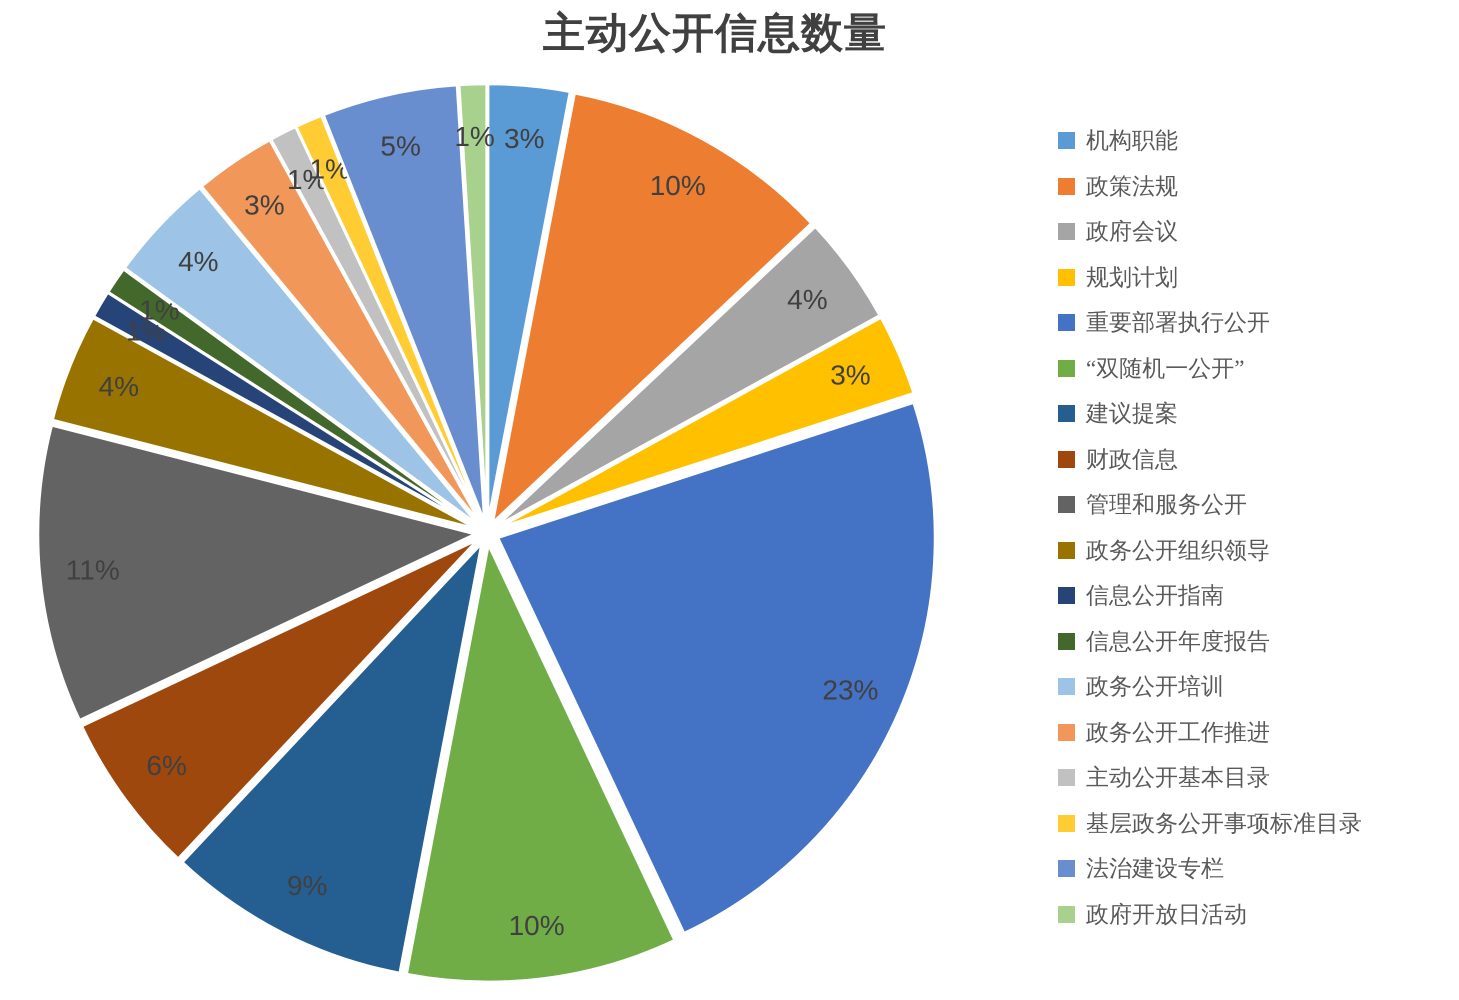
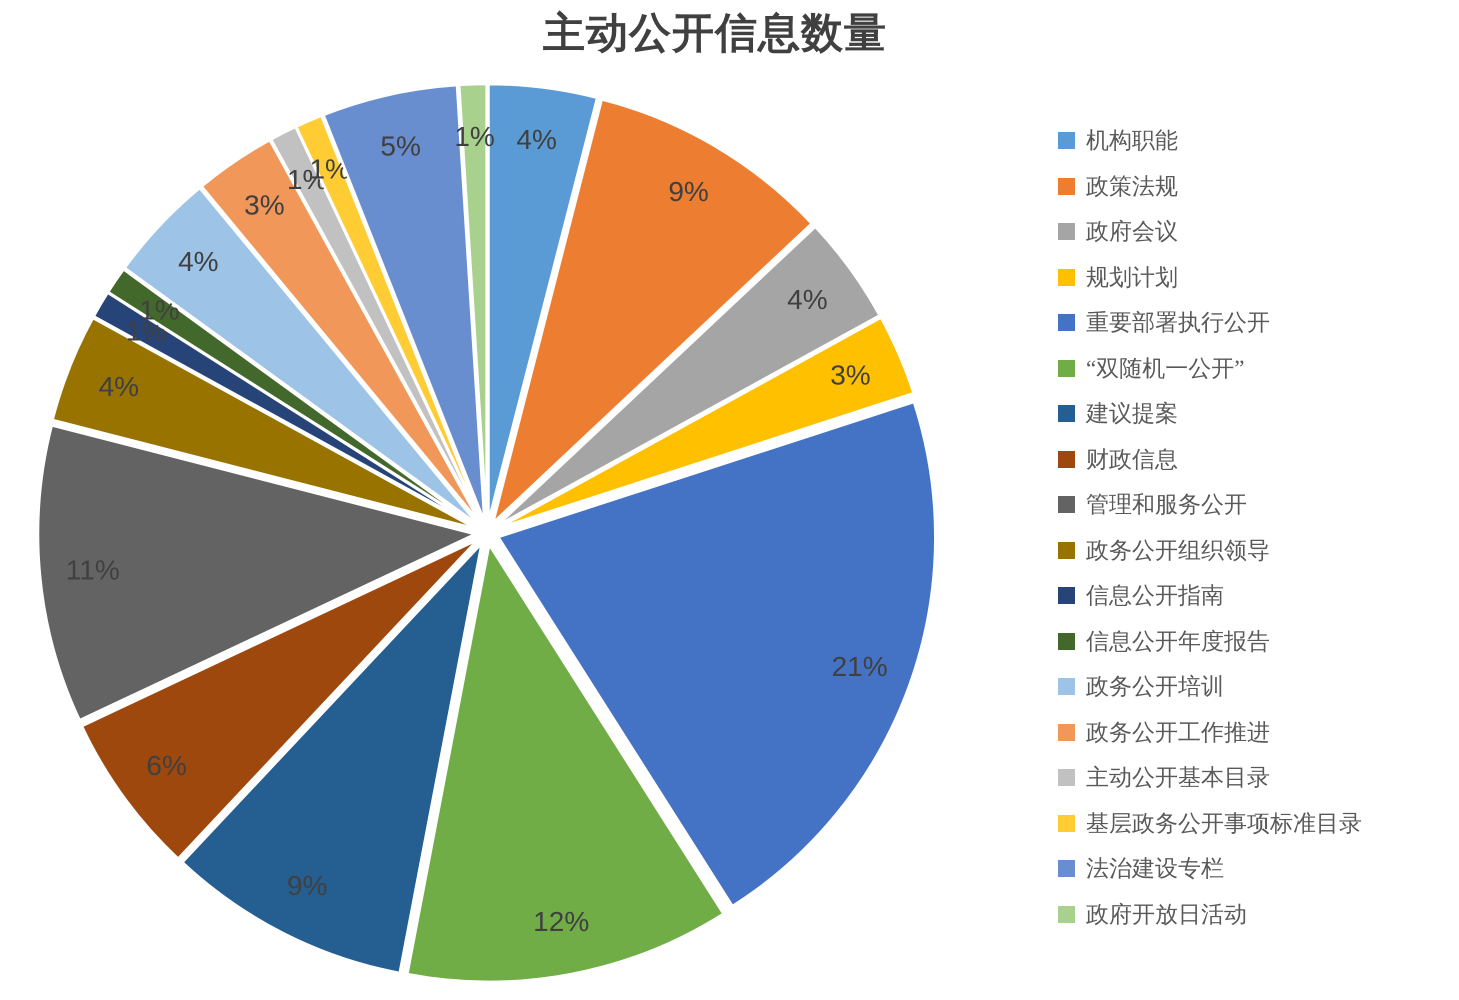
机构职能: 3% -> 4%
政策法规: 10% -> 9%
重要部署执行公开: 23% -> 21%
“双随机一公开”: 10% -> 12%
